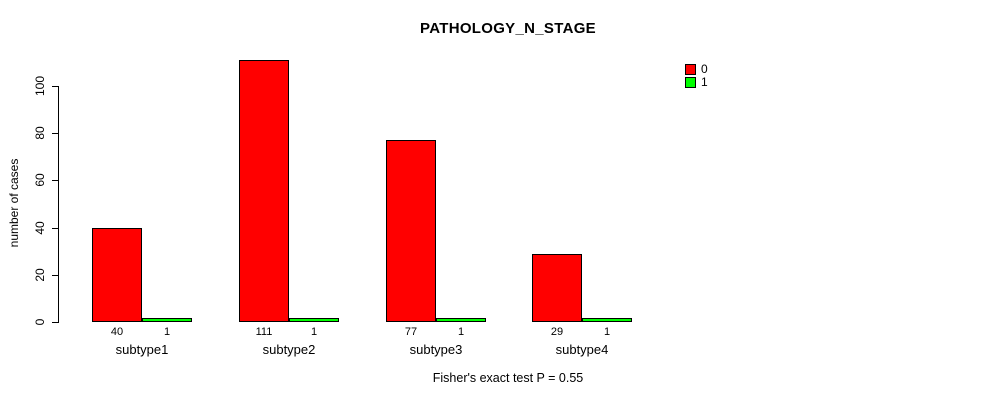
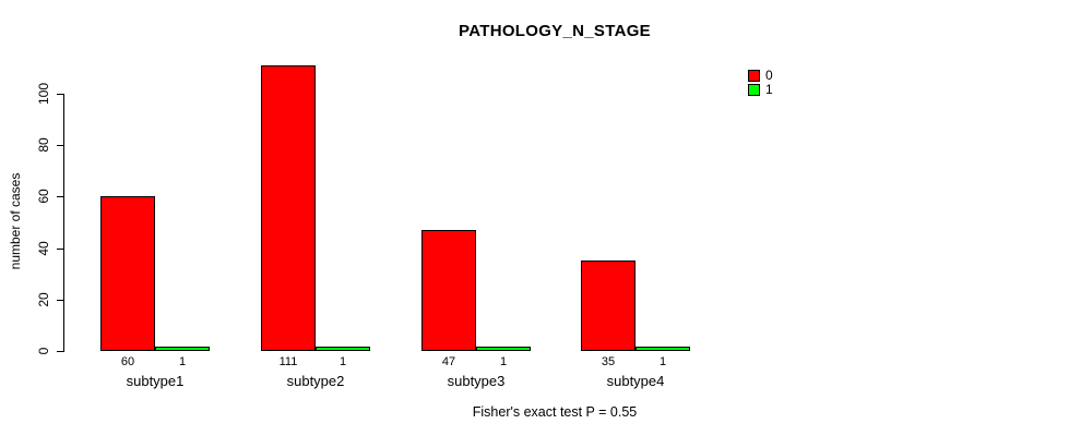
0/subtype1: 40 -> 60
0/subtype3: 77 -> 47
0/subtype4: 29 -> 35
